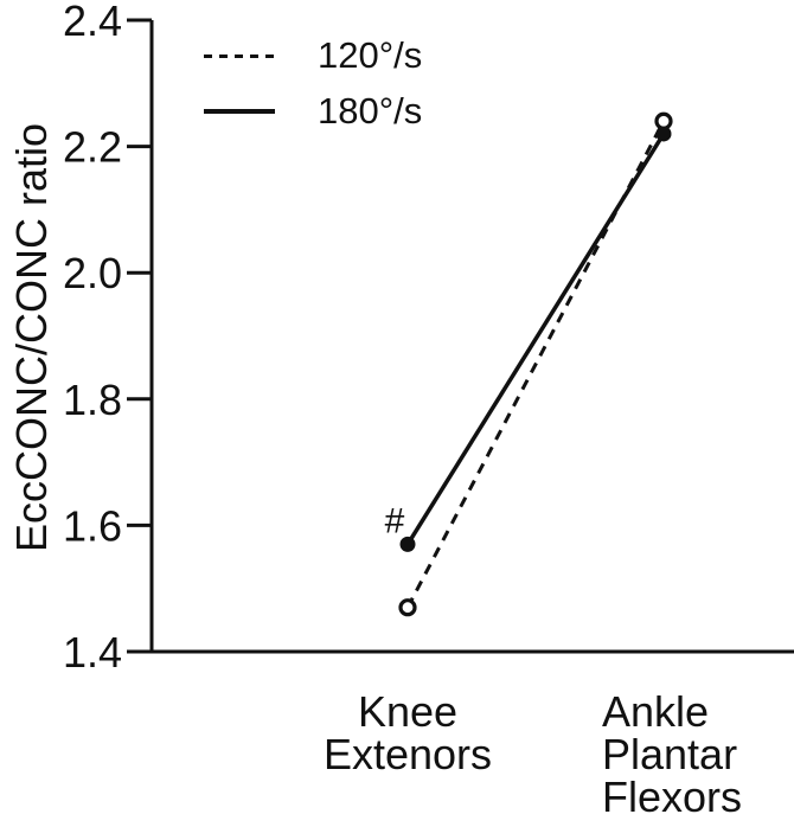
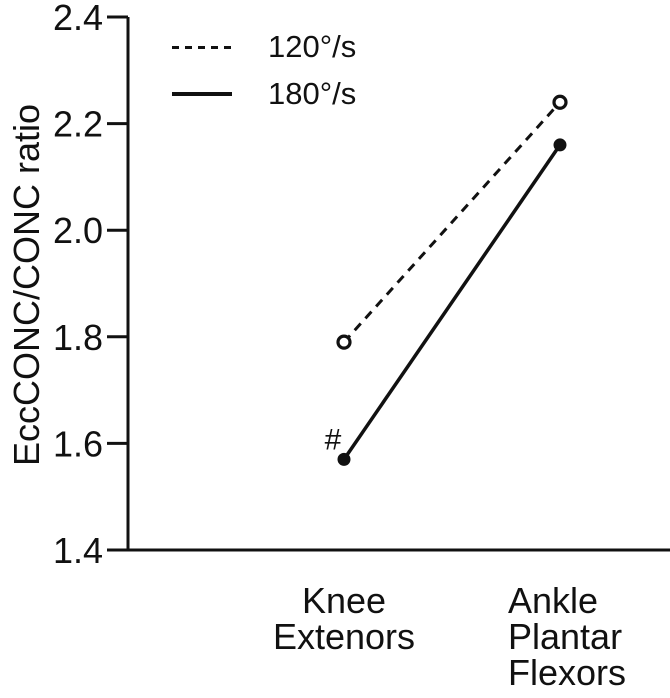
120°/s/Knee Extenors: 1.47 -> 1.79
180°/s/Ankle Plantar Flexors: 2.22 -> 2.16
